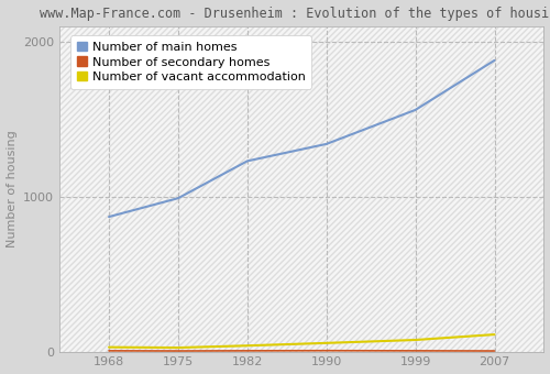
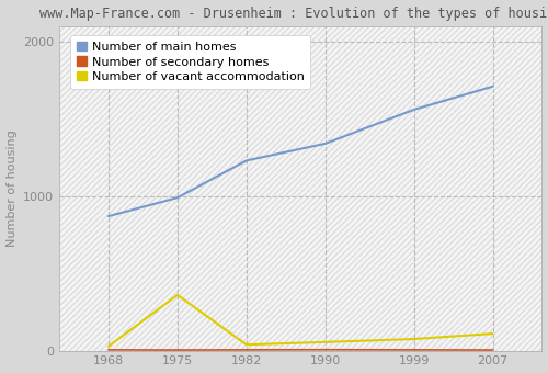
Number of vacant accommodation/1975: 20 -> 360
Number of main homes/2007: 1880 -> 1710
